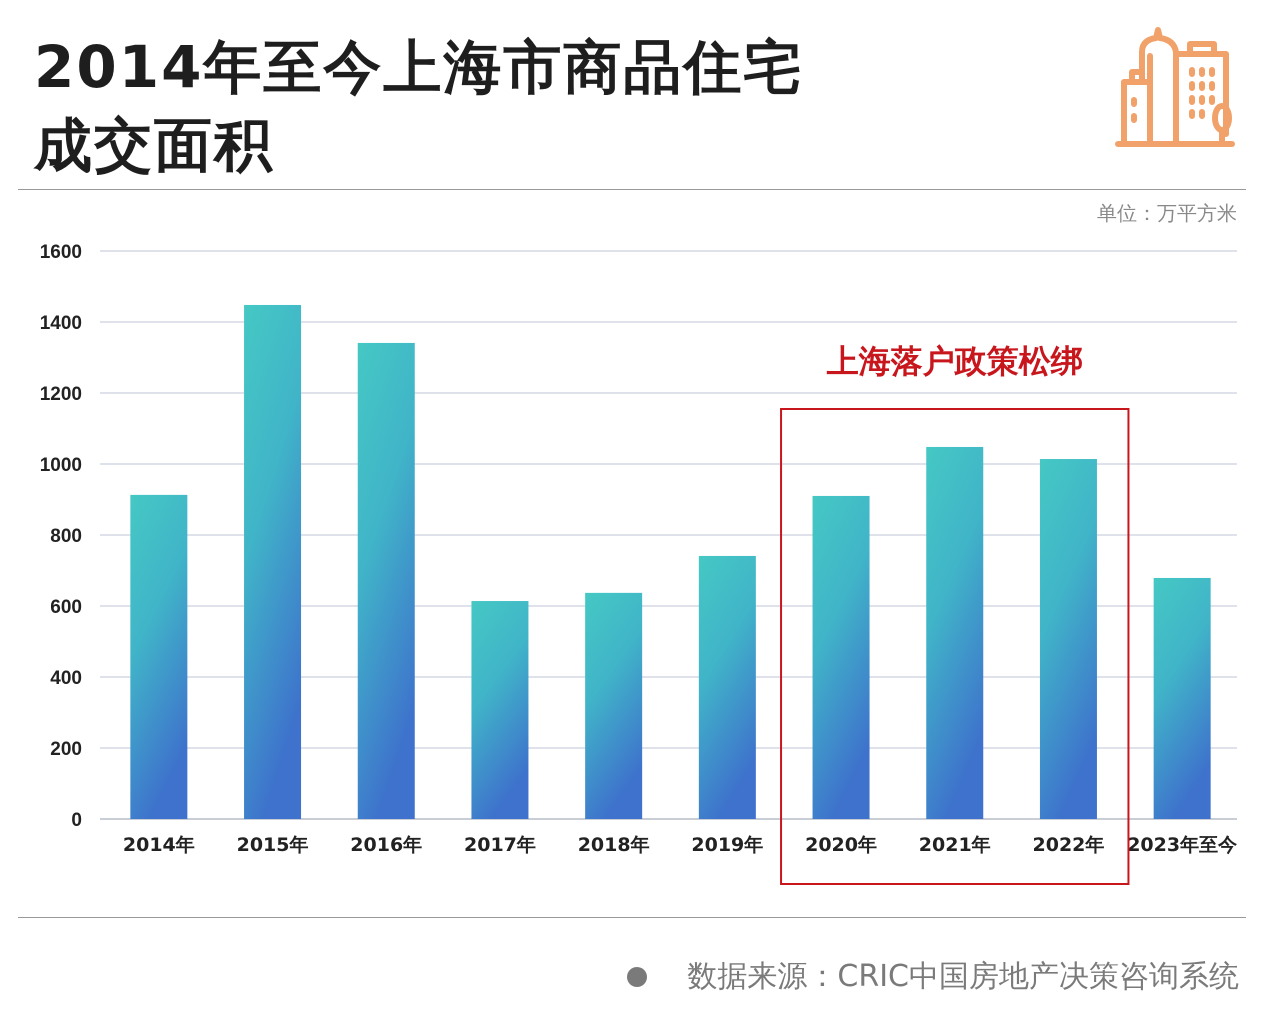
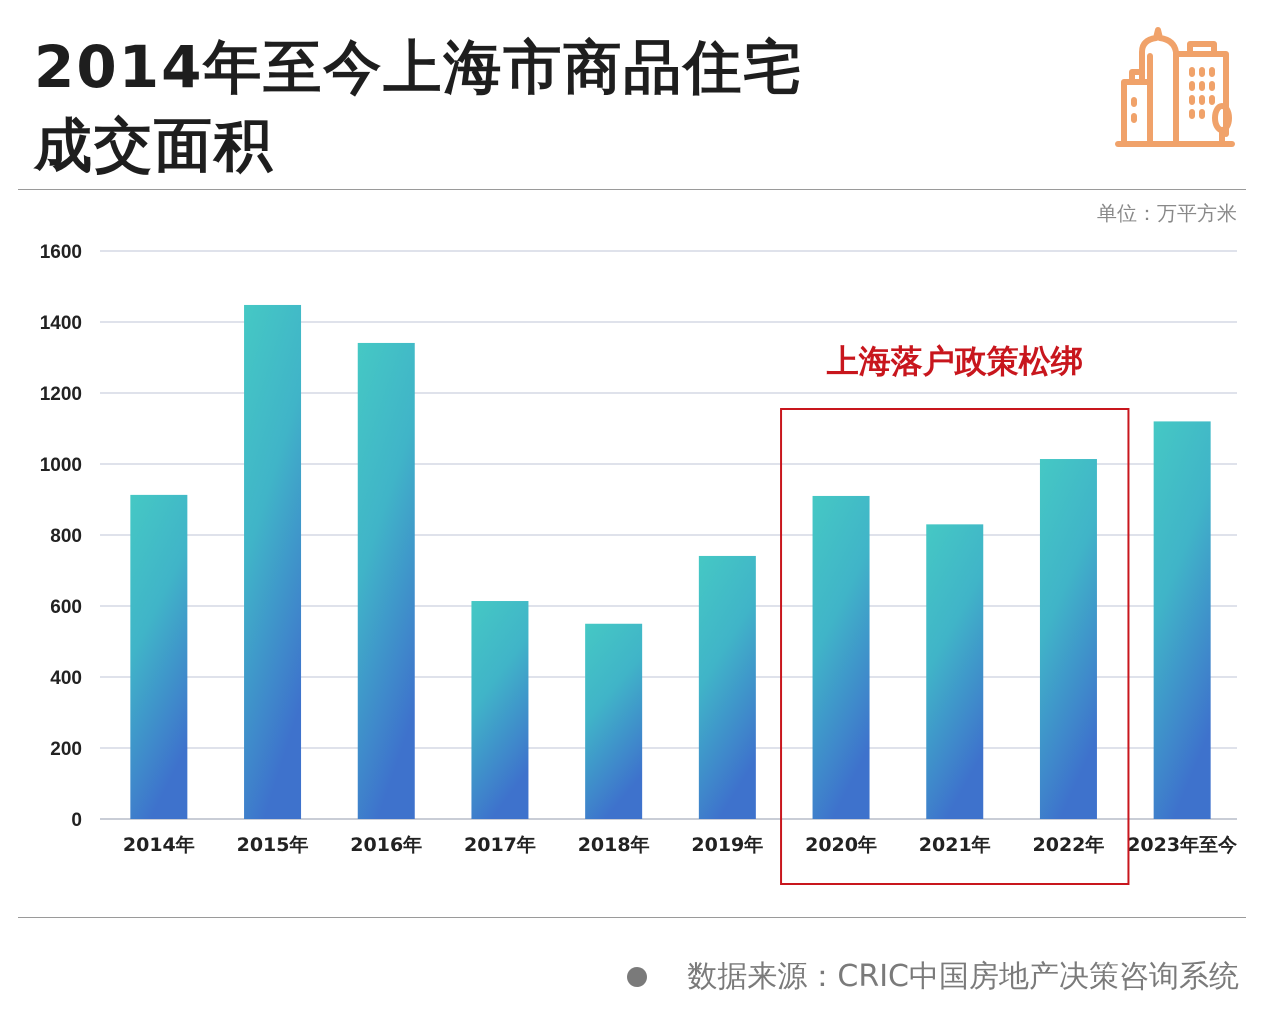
2018年: 640 -> 550
2021年: 1050 -> 830
2023年至今: 680 -> 1120
